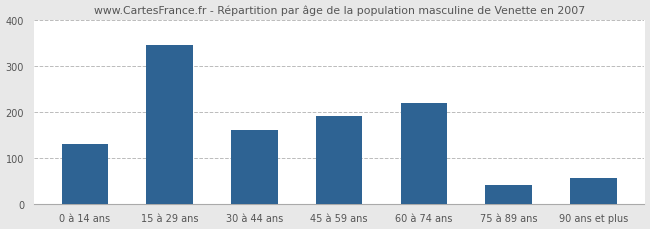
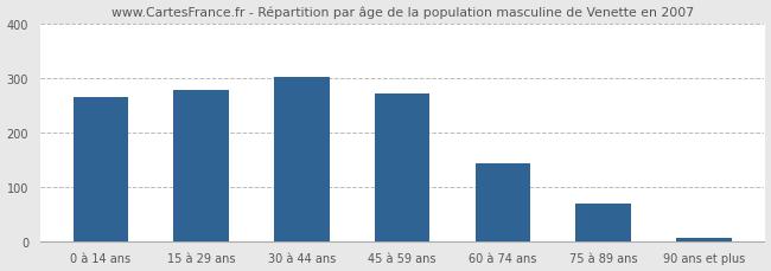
0 à 14 ans: 130 -> 265
15 à 29 ans: 345 -> 278
30 à 44 ans: 160 -> 302
45 à 59 ans: 190 -> 272
60 à 74 ans: 220 -> 144
75 à 89 ans: 40 -> 70
90 ans et plus: 55 -> 5
